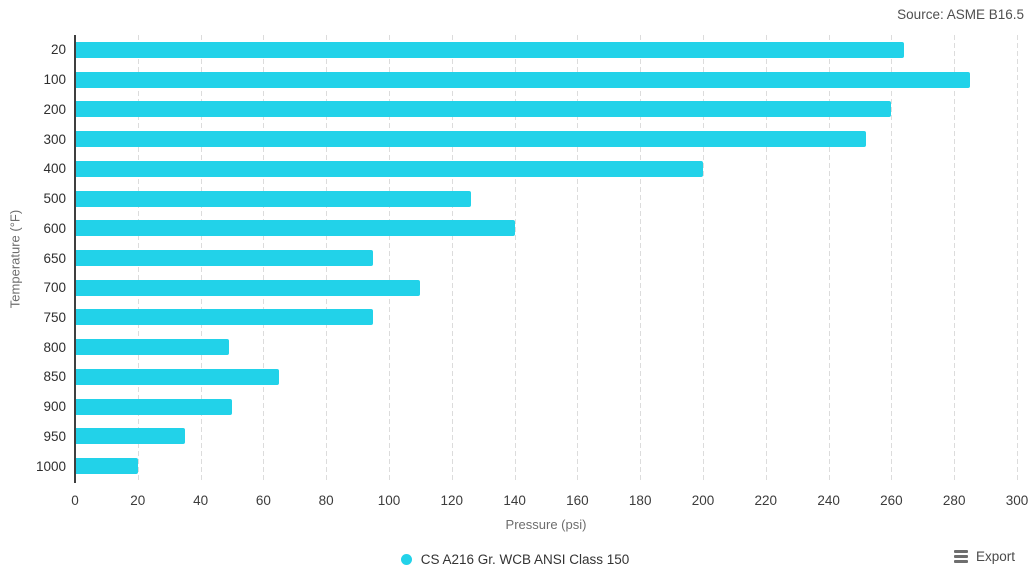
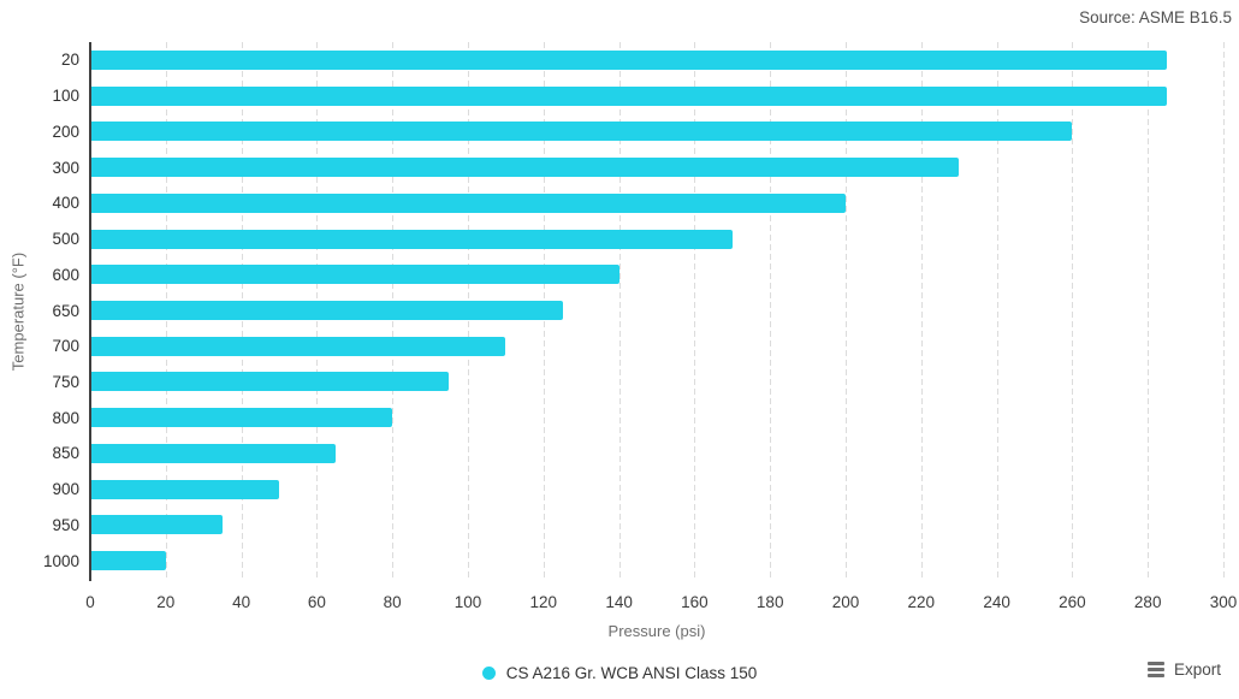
20: 264 -> 285
300: 252 -> 230
500: 126 -> 170
650: 95 -> 125
800: 49 -> 80
